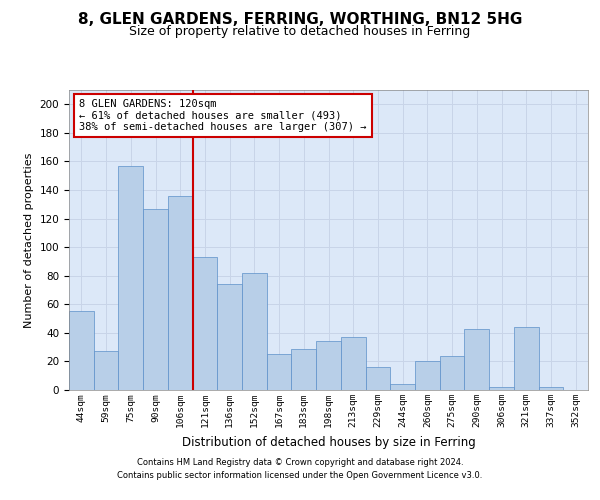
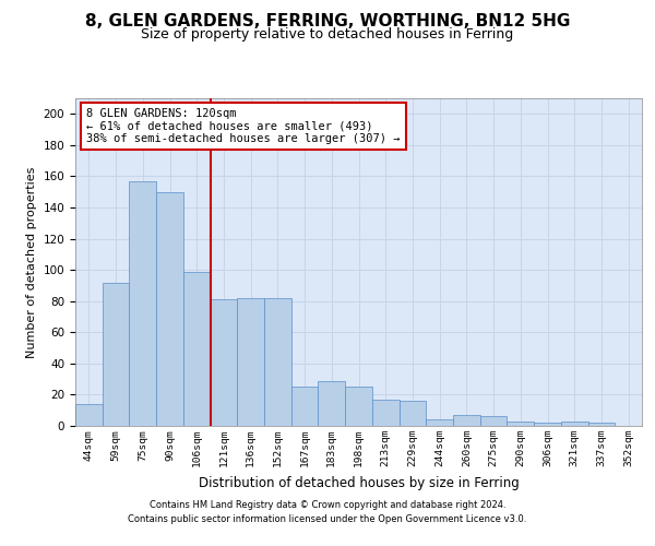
44sqm: 55 -> 14
59sqm: 27 -> 92
90sqm: 127 -> 150
106sqm: 136 -> 99
121sqm: 93 -> 81
136sqm: 74 -> 82
198sqm: 34 -> 25
213sqm: 37 -> 17
260sqm: 20 -> 7
275sqm: 24 -> 6
290sqm: 43 -> 3
321sqm: 44 -> 3
